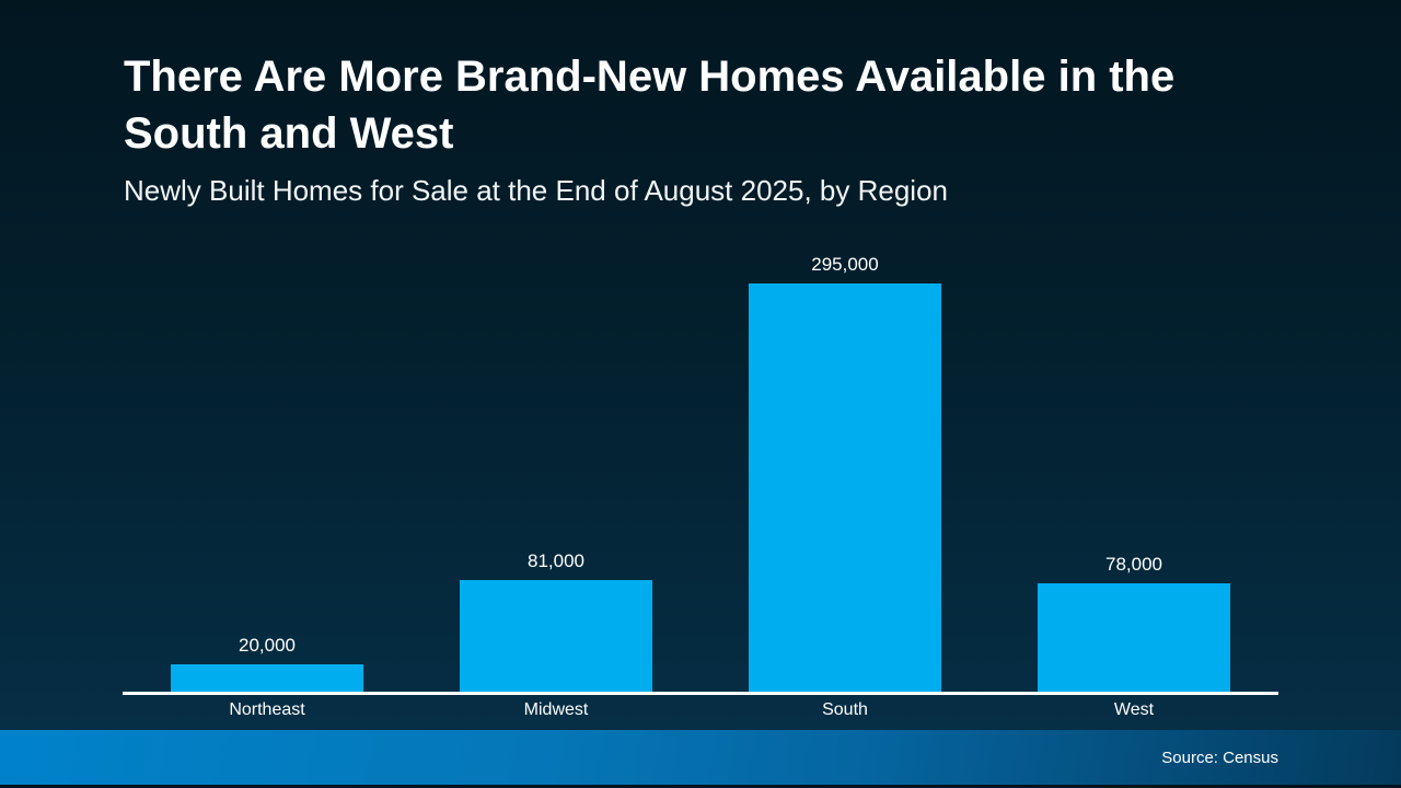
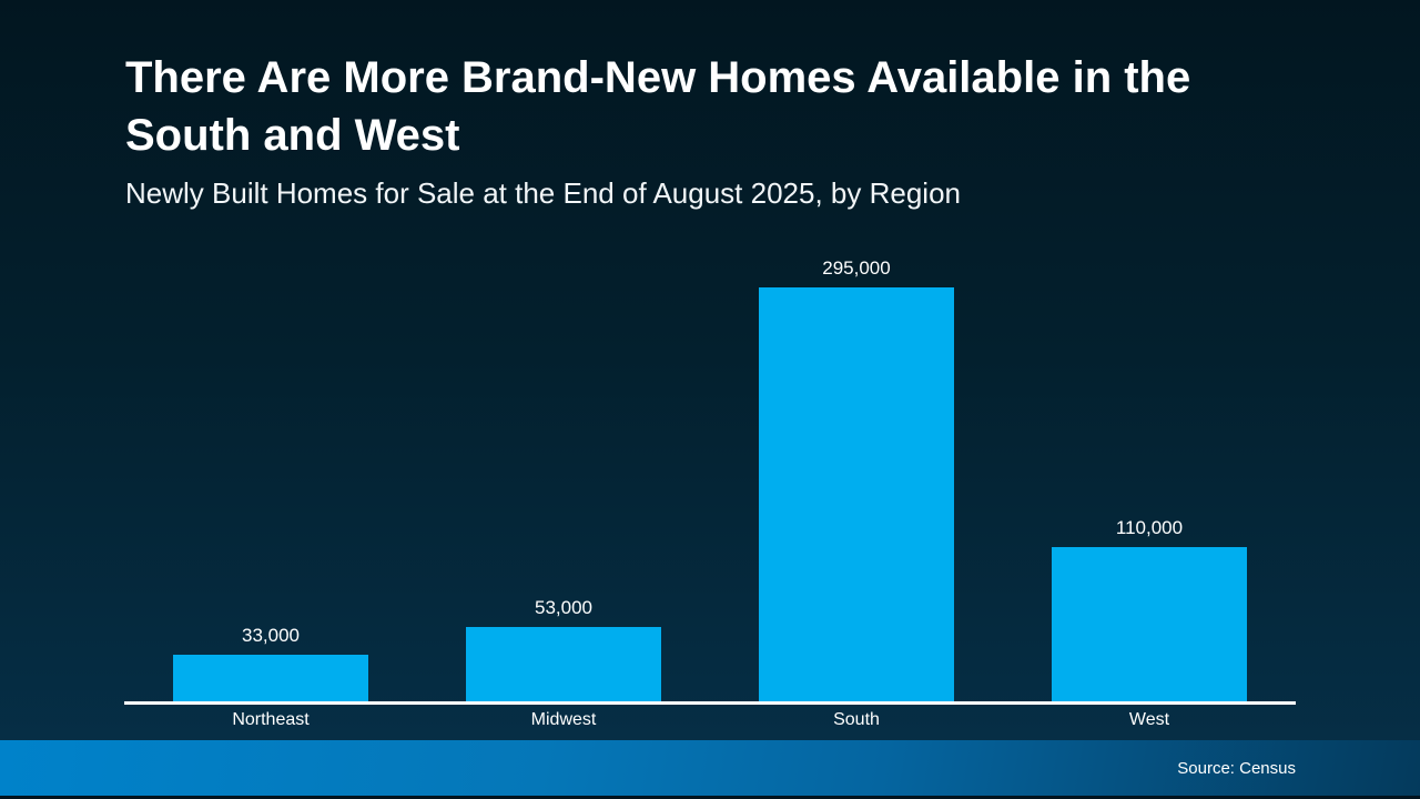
Northeast: 20,000 -> 33,000
Midwest: 81,000 -> 53,000
West: 78,000 -> 110,000
